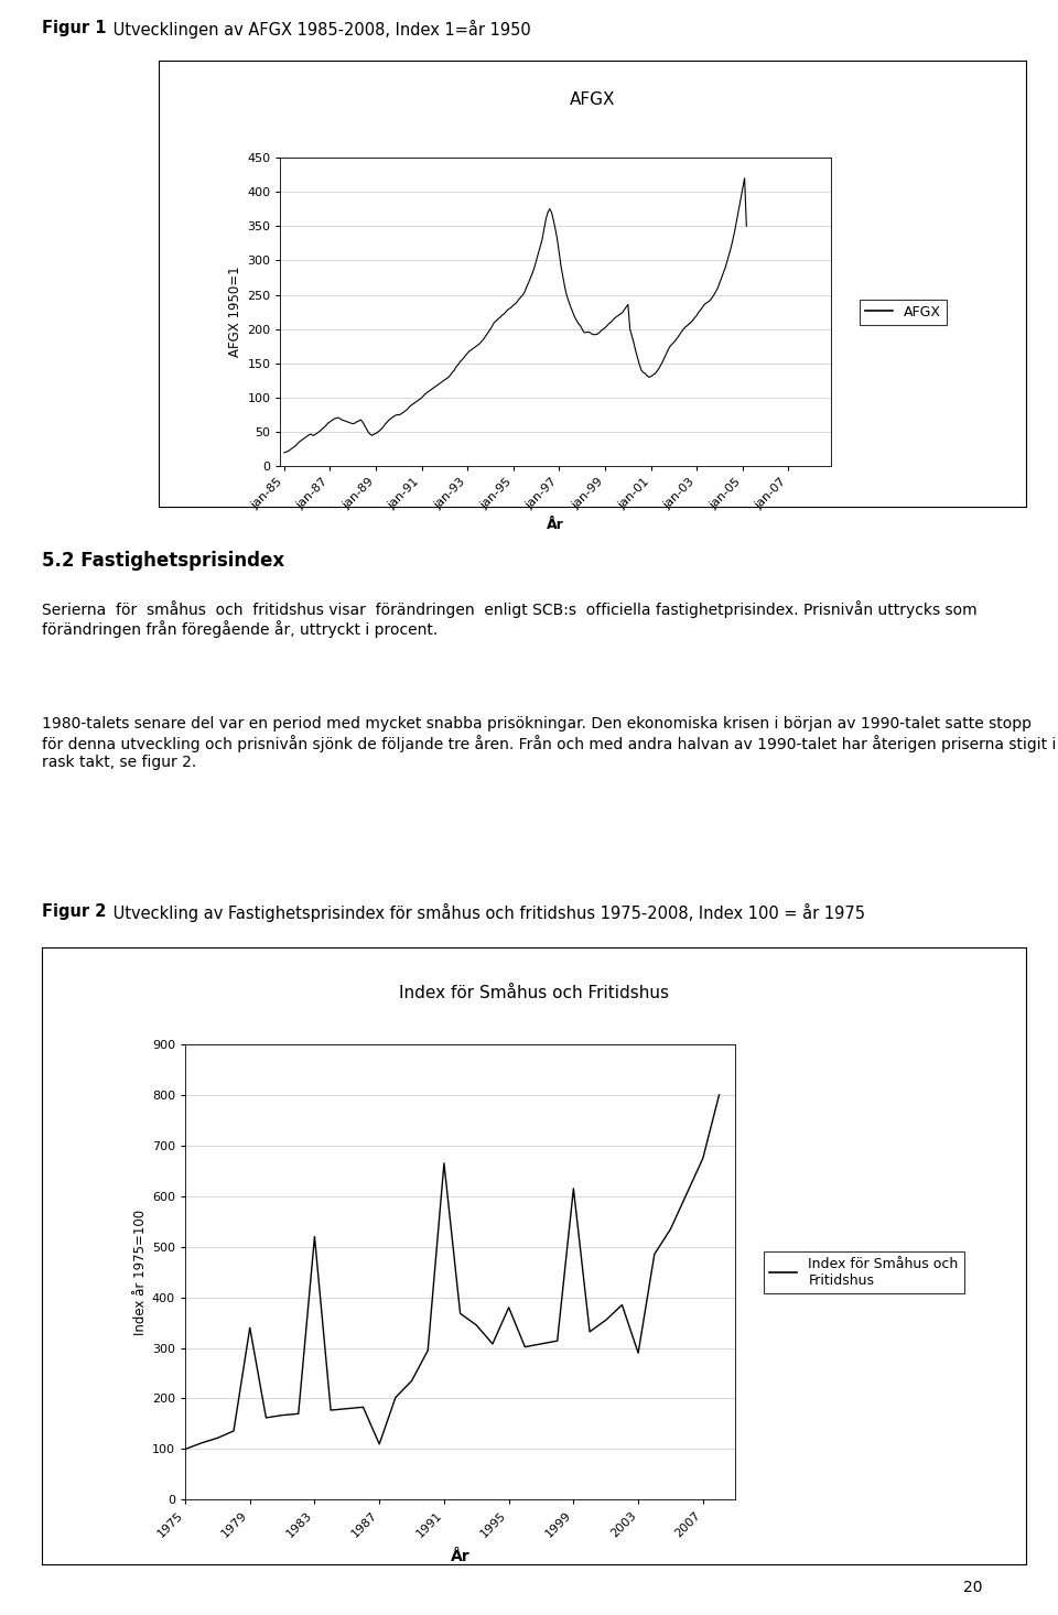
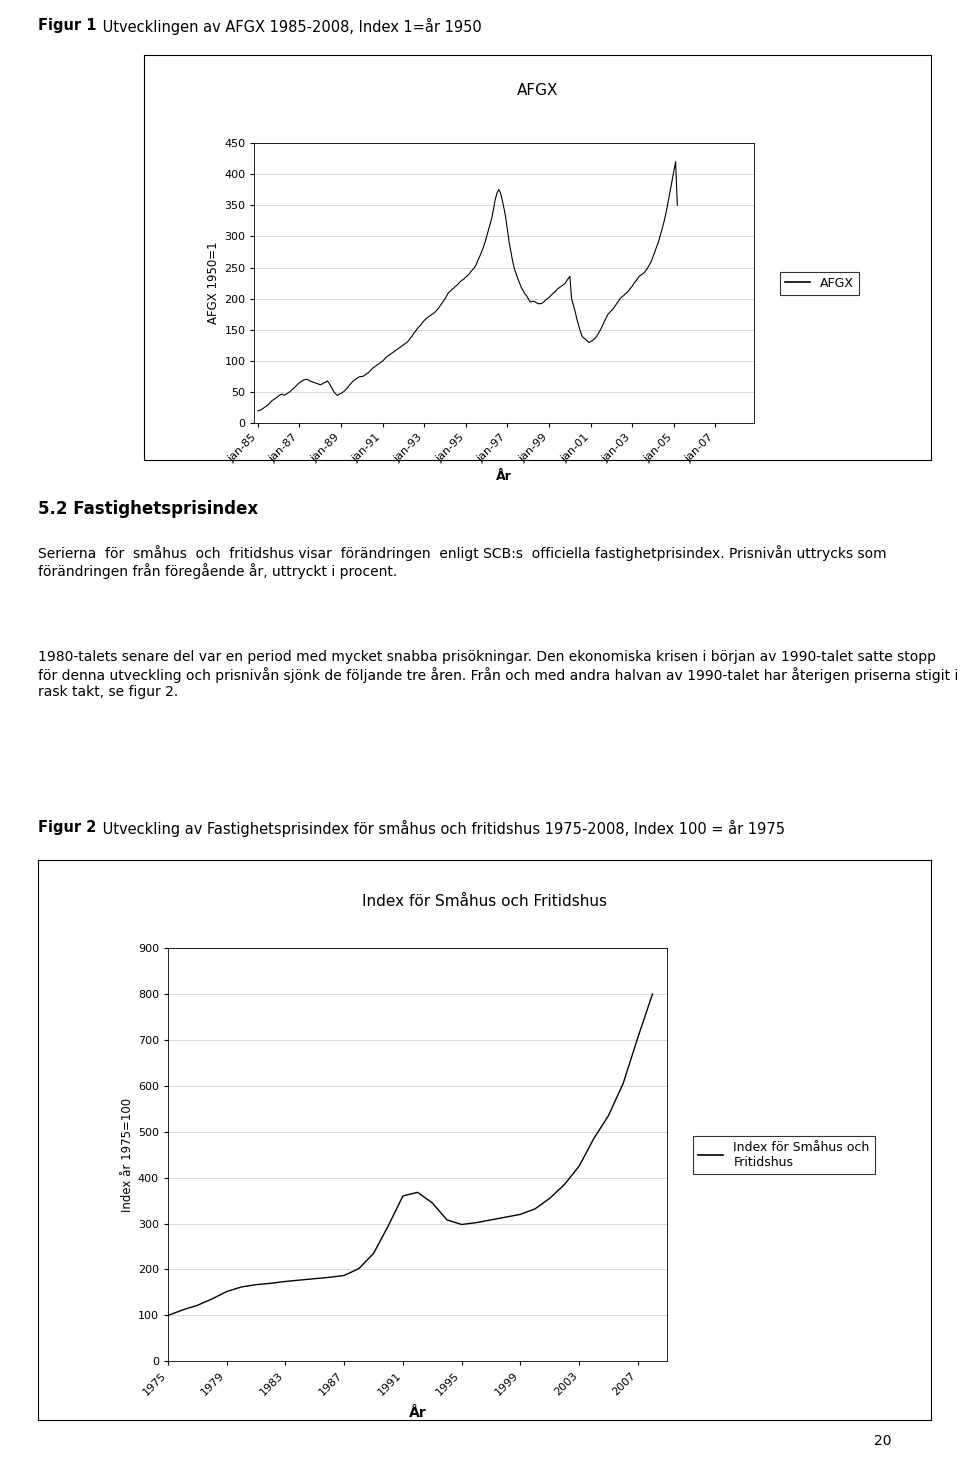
1979: 340 -> 152
1983: 520 -> 174
1987: 110 -> 187
1991: 665 -> 360
1995: 380 -> 298
1999: 615 -> 320
2003: 290 -> 425
2007: 675 -> 705
